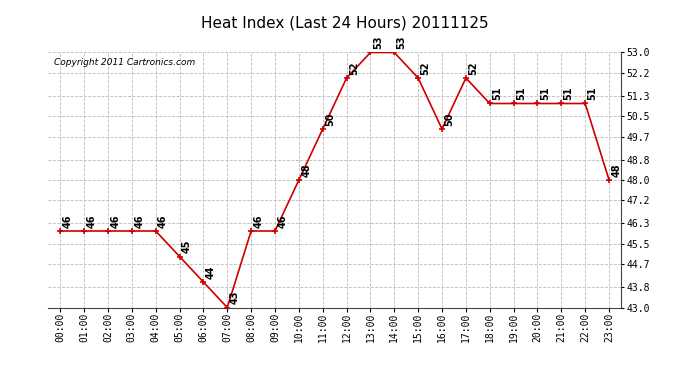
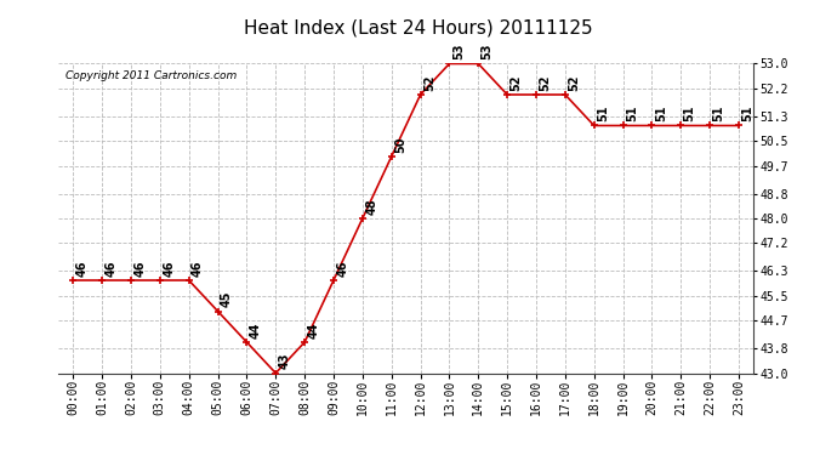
08:00: 46 -> 44
16:00: 50 -> 52
23:00: 48 -> 51
